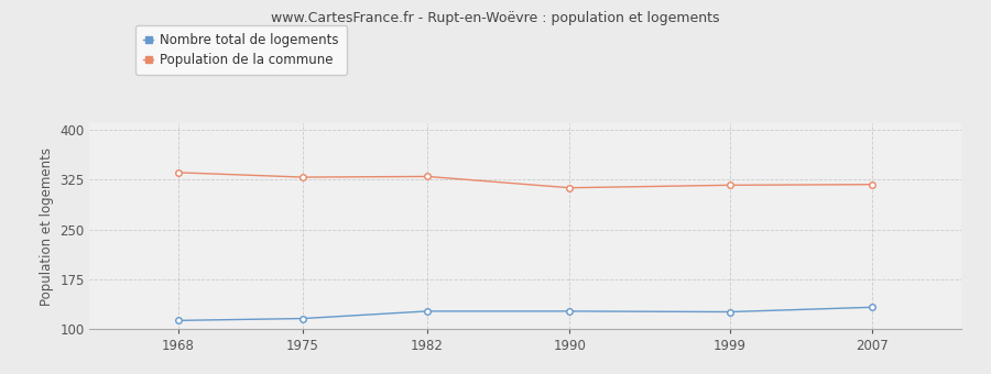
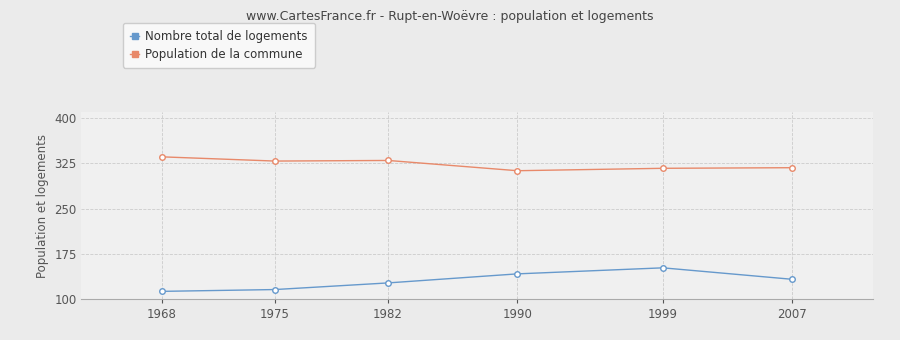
Nombre total de logements/1990: 127 -> 142
Nombre total de logements/1999: 126 -> 152
